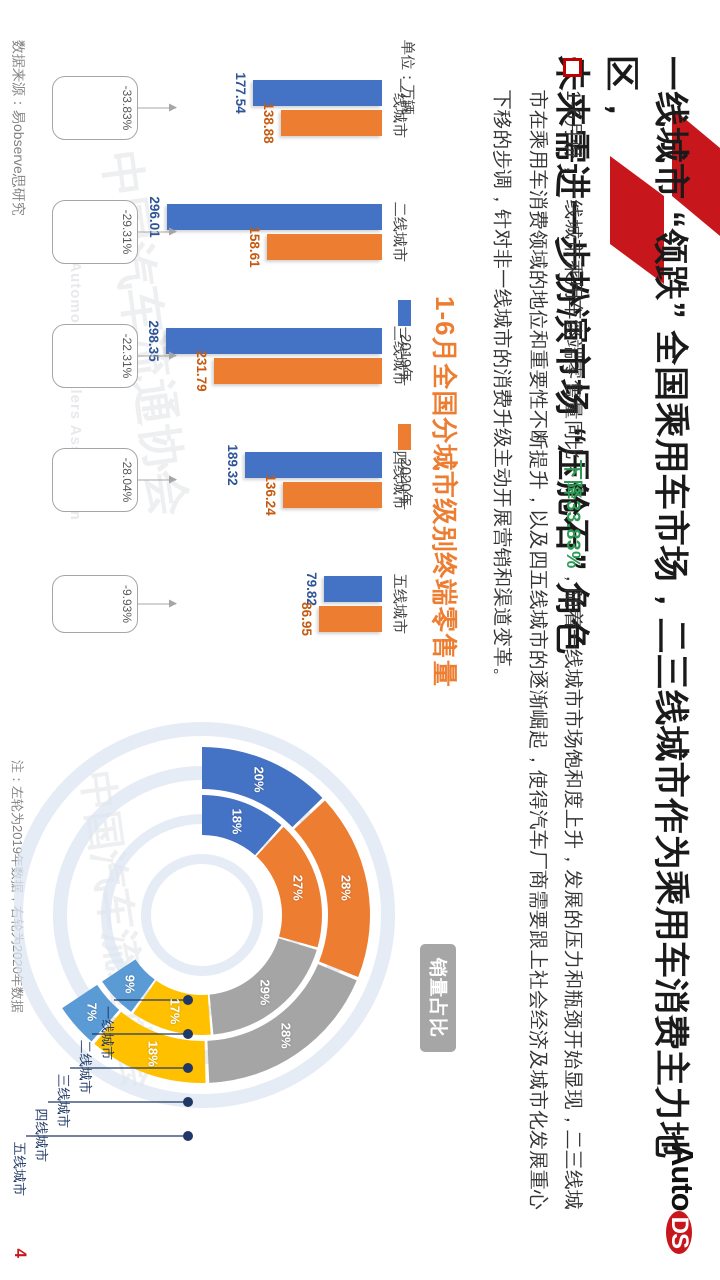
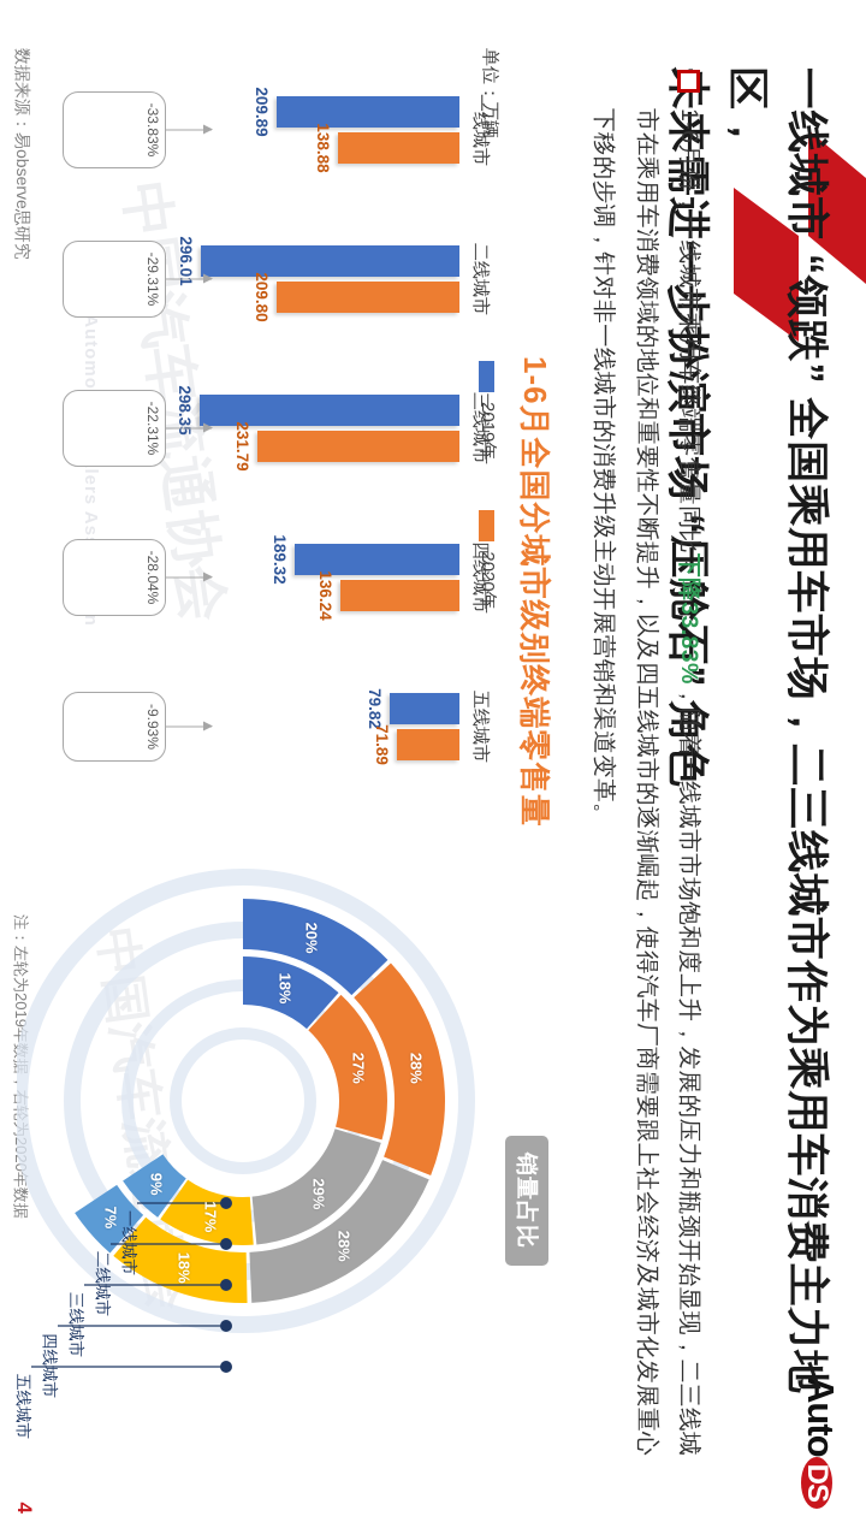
1-6月全国分城市级别终端零售量/2019年/一线城市: 177.54 -> 209.89
1-6月全国分城市级别终端零售量/2020年/二线城市: 158.61 -> 209.80
1-6月全国分城市级别终端零售量/2020年/五线城市: 86.95 -> 71.89
